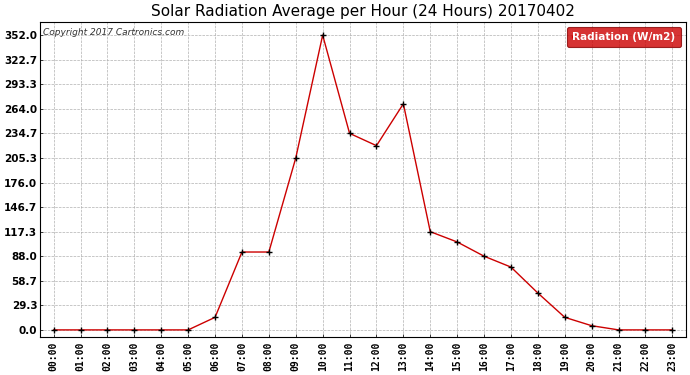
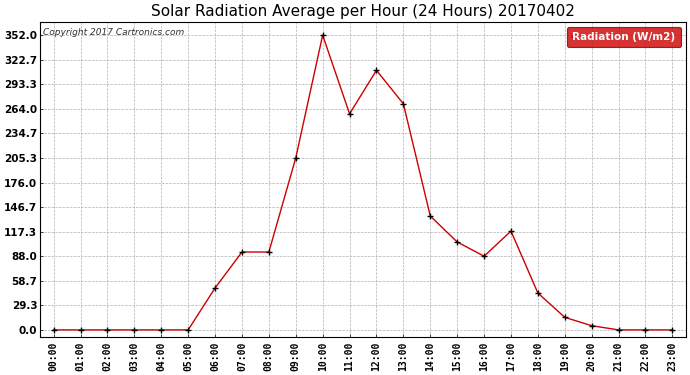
06:00: 15 -> 50
11:00: 235 -> 258
12:00: 220 -> 310
14:00: 117 -> 136
17:00: 75 -> 118
